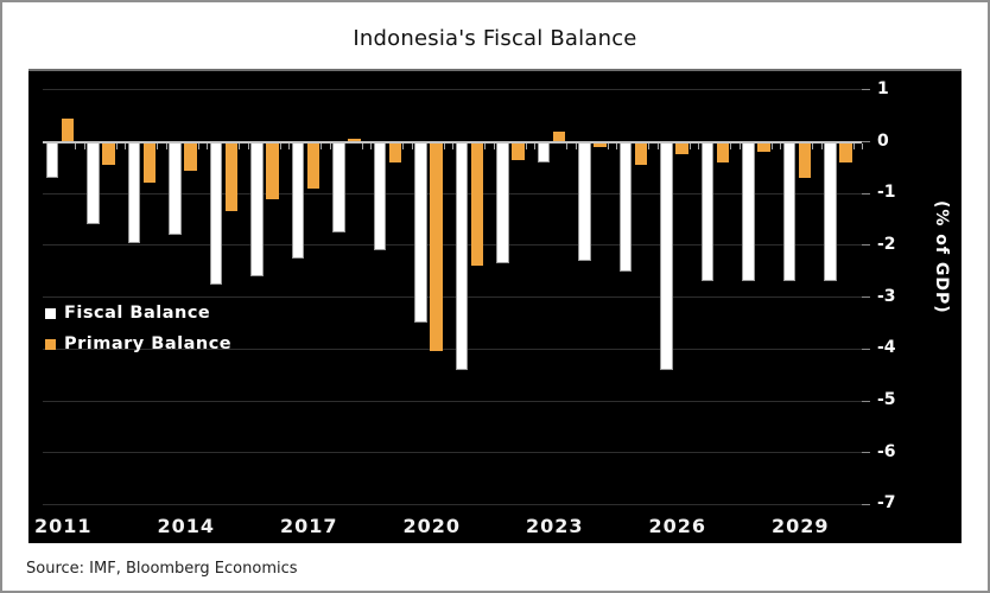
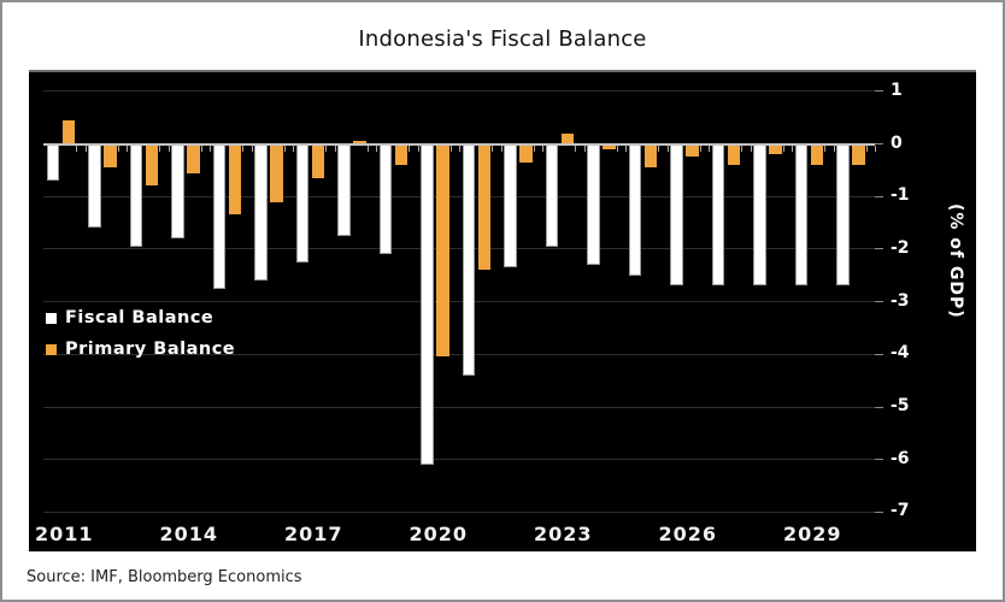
Primary Balance/2017: -0.9 -> -0.7
Fiscal Balance/2020: -3.5 -> -6.1
Fiscal Balance/2023: -0.4 -> -1.9
Fiscal Balance/2026: -4.4 -> -2.7
Primary Balance/2029: -0.7 -> -0.4
